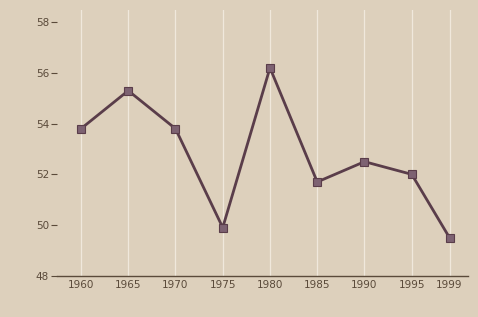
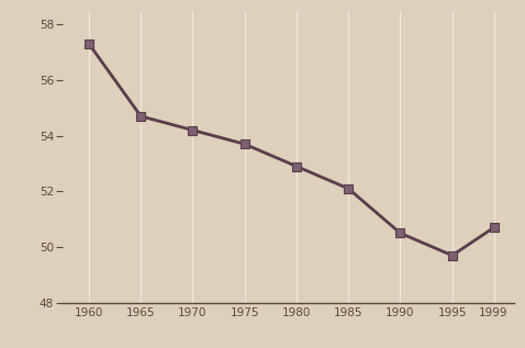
1960: 53.8 -> 57.3
1965: 55.3 -> 54.7
1970: 53.8 -> 54.2
1975: 49.9 -> 53.7
1980: 56.2 -> 52.9
1985: 51.7 -> 52.1
1990: 52.5 -> 50.5
1995: 52.0 -> 49.7
1999: 49.5 -> 50.7
